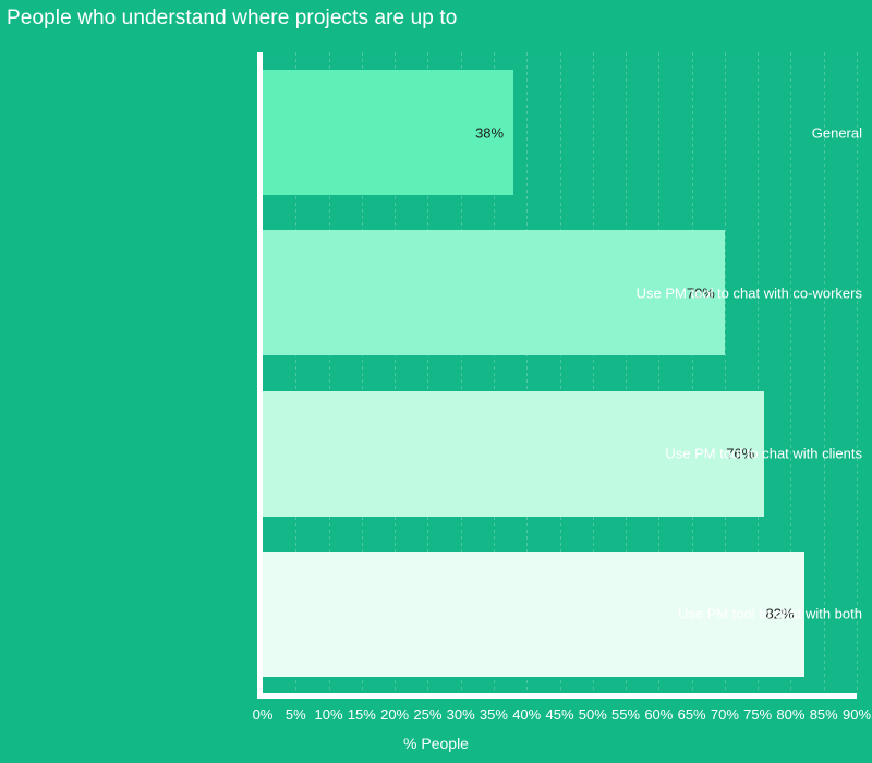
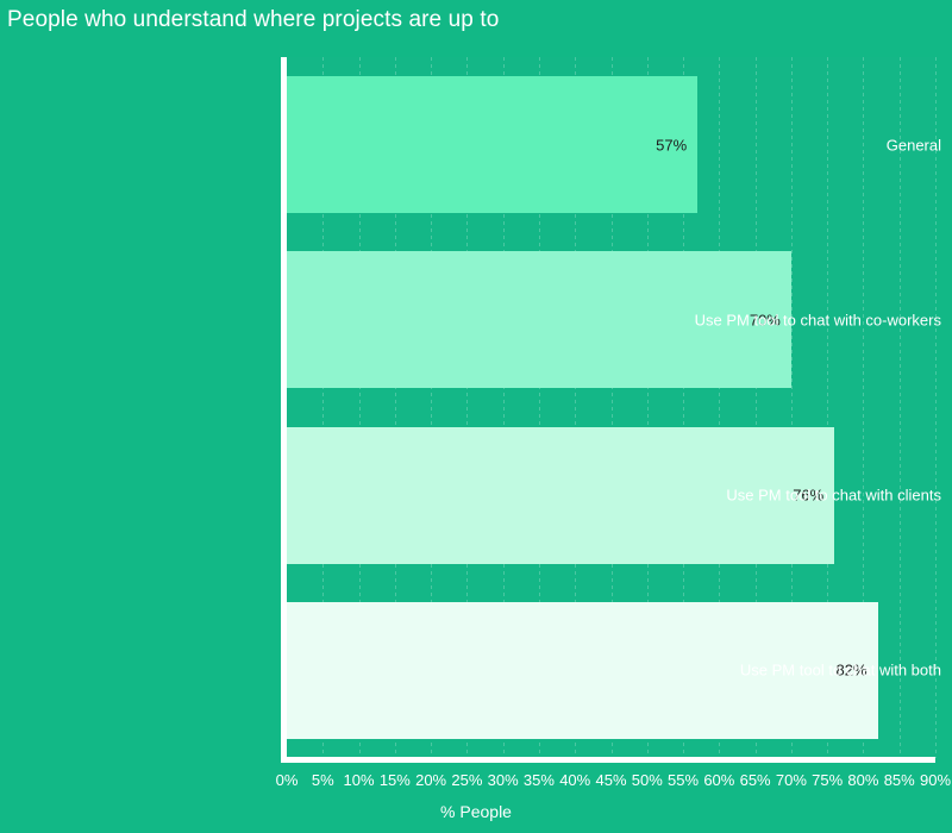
General: 38% -> 57%
